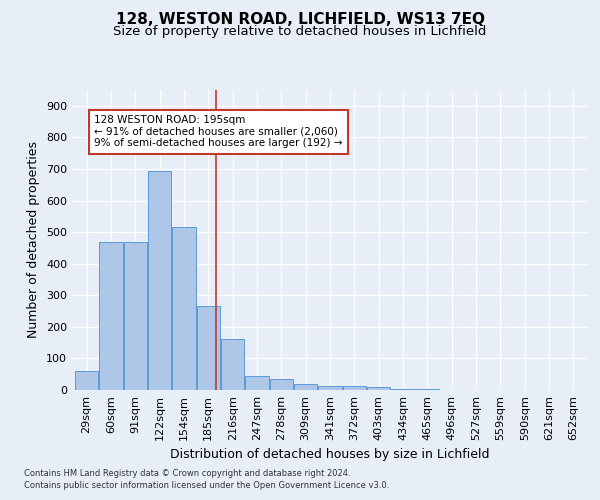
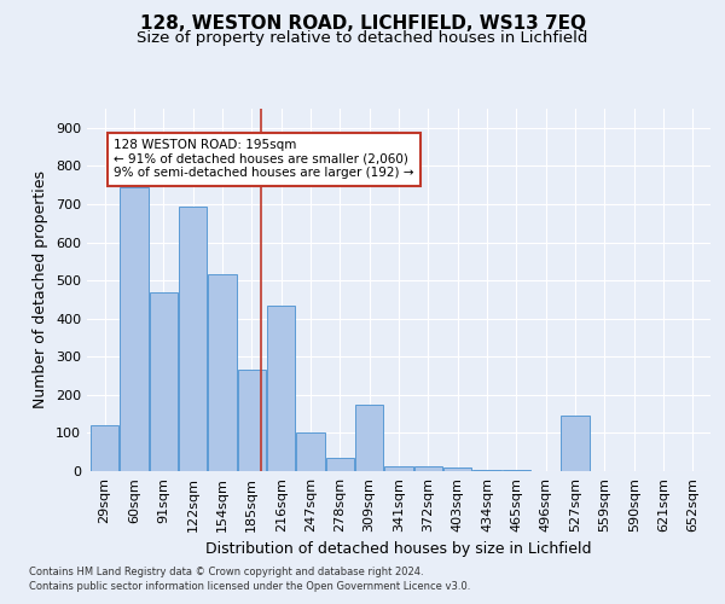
29sqm: 60 -> 120
60sqm: 470 -> 745
216sqm: 160 -> 435
247sqm: 45 -> 100
309sqm: 18 -> 175
527sqm: 1 -> 145
